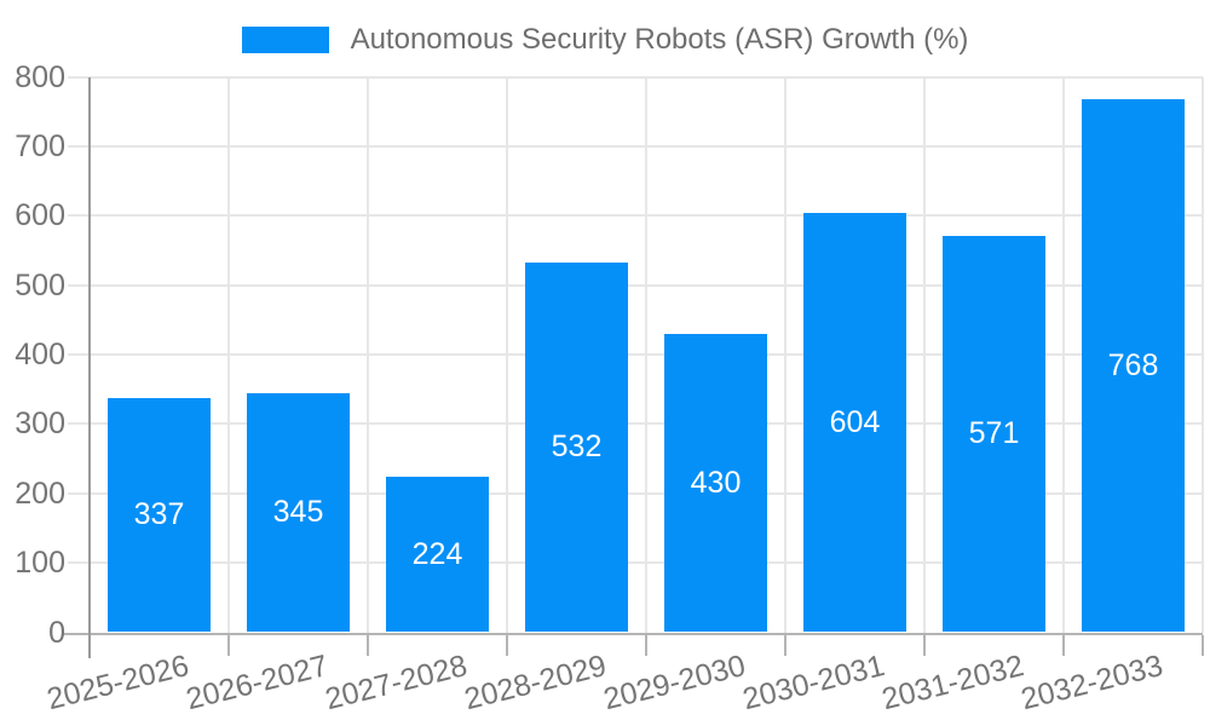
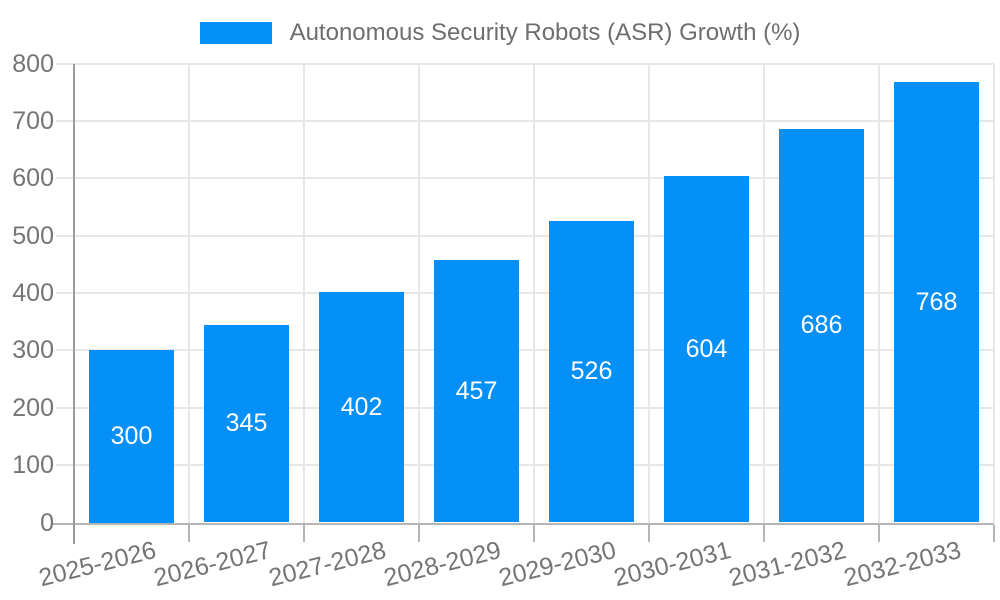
2025-2026: 337 -> 300
2027-2028: 224 -> 402
2028-2029: 532 -> 457
2029-2030: 430 -> 526
2031-2032: 571 -> 686
